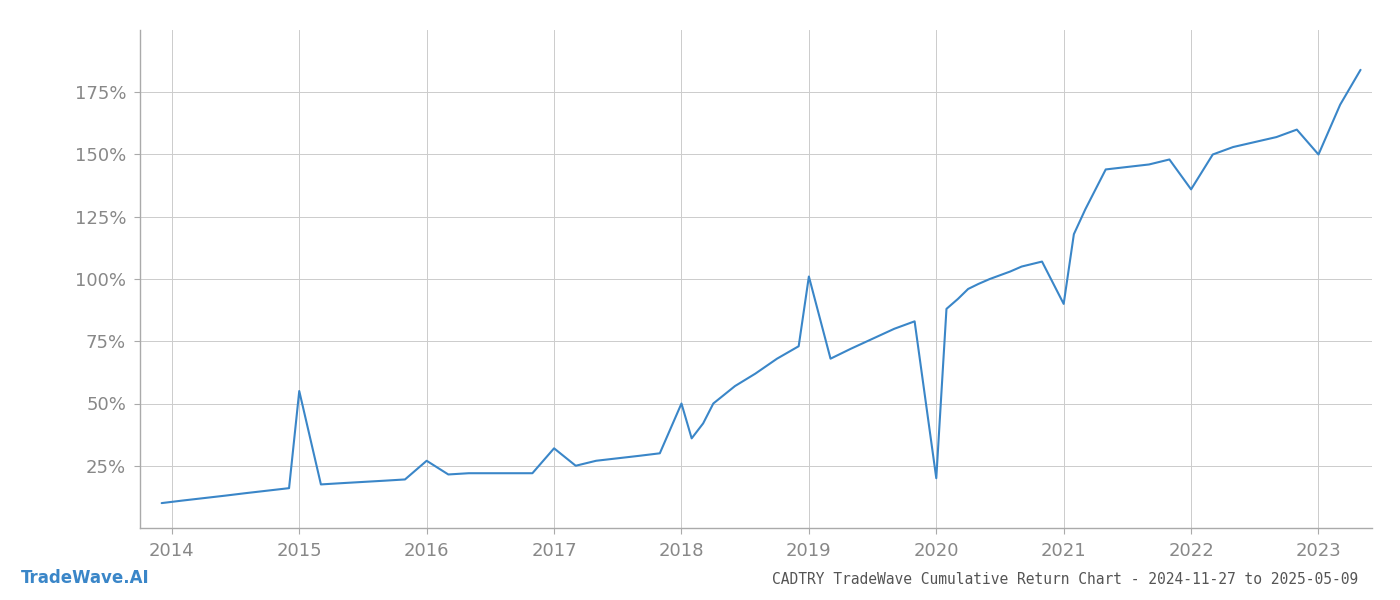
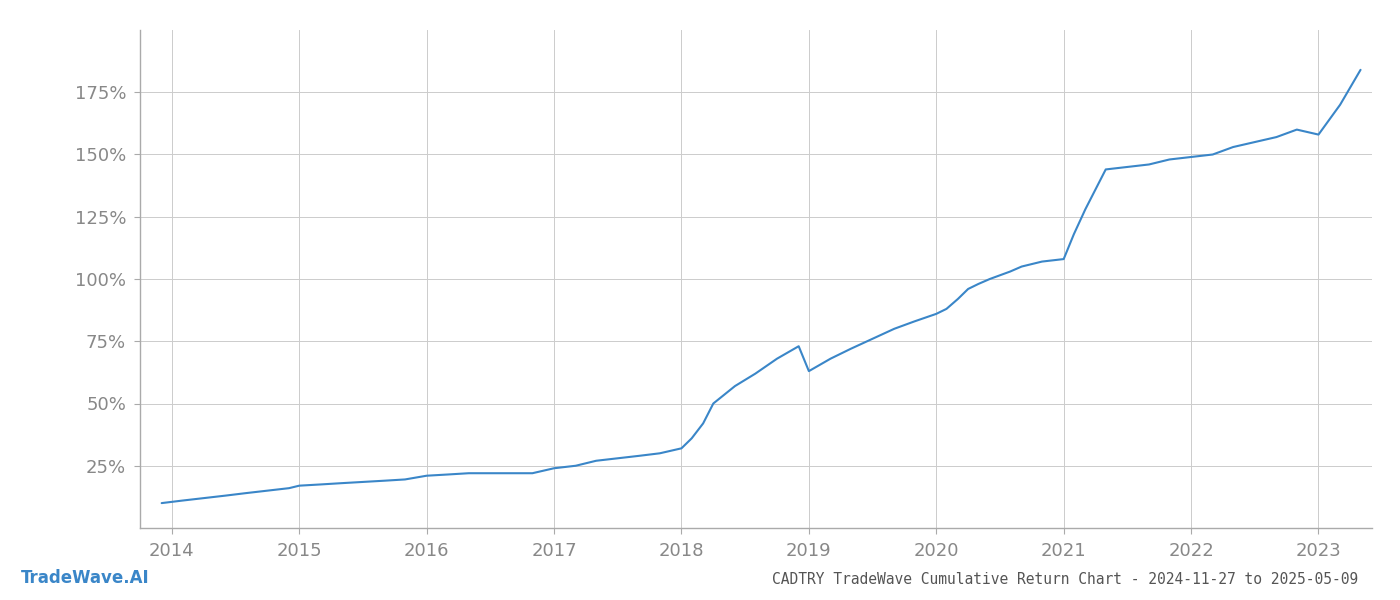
2015: 55.0% -> 17.0%
2016: 27.0% -> 21.0%
2017: 32.0% -> 24.0%
2018: 50.0% -> 32.0%
2019: 101.0% -> 63.0%
2020: 20.0% -> 86.0%
2021: 90.0% -> 108.0%
2022: 136.0% -> 149.0%
2023: 150.0% -> 158.0%
